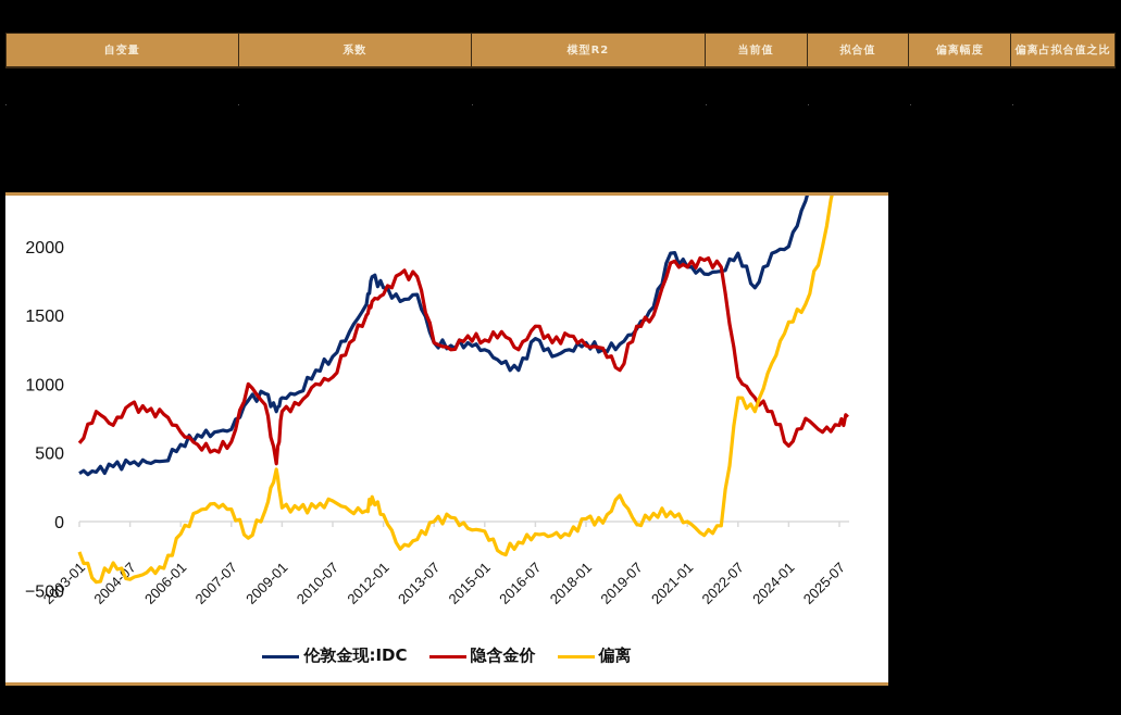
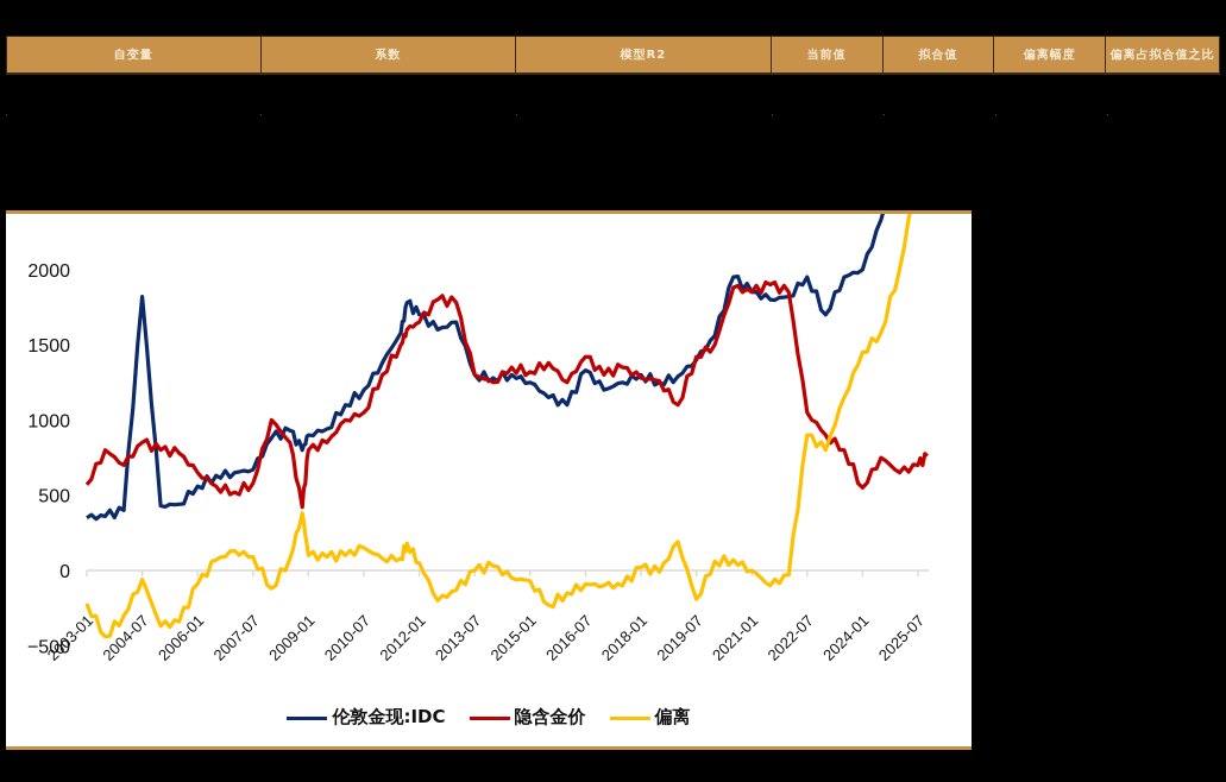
伦敦金现:IDC/2004-07: 420 -> 1820
偏离/2004-07: -420 -> -60
偏离/2019-07: -20 -> -190
